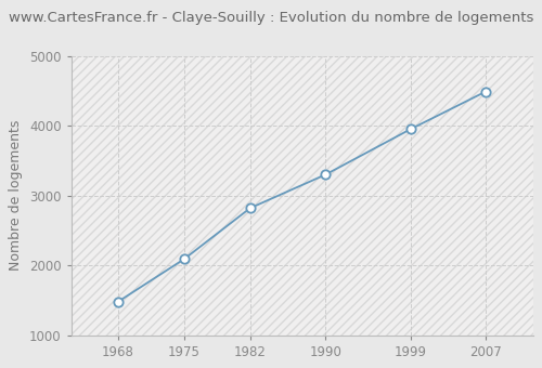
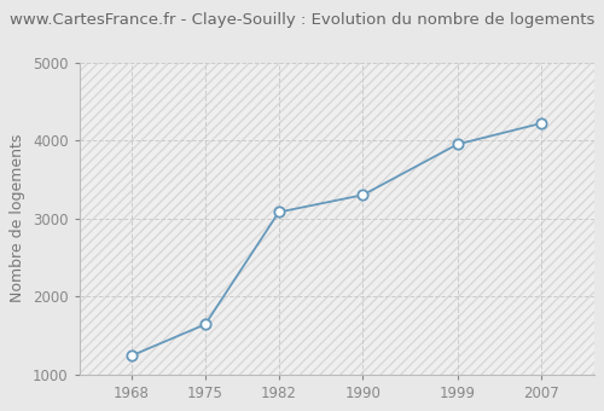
1968: 1480 -> 1240
1975: 2090 -> 1640
1982: 2820 -> 3080
2007: 4490 -> 4220
